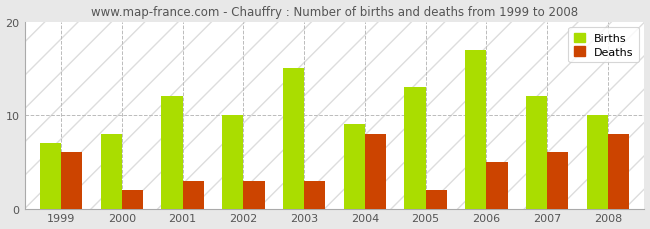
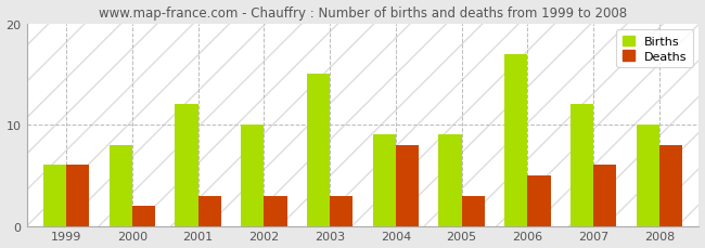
Births/1999: 7 -> 6
Births/2005: 13 -> 9
Deaths/2005: 2 -> 3
